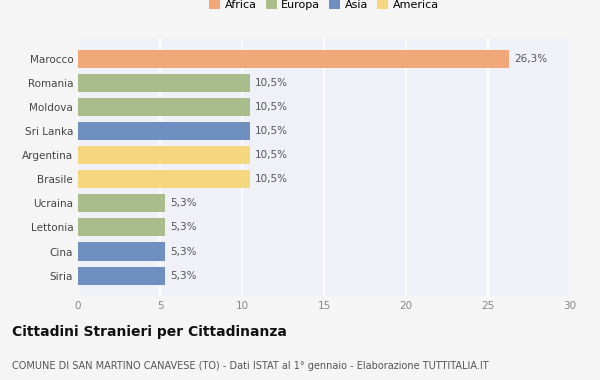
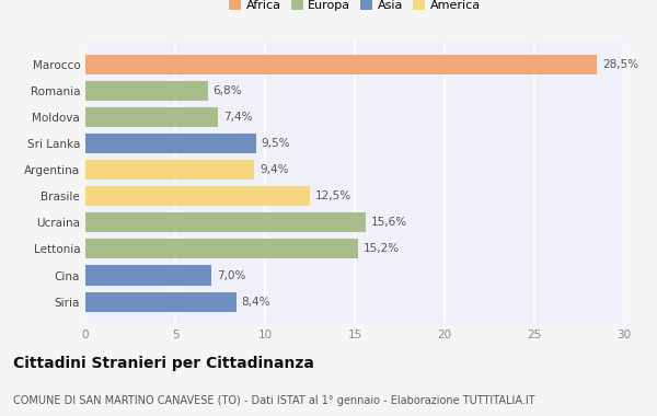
Marocco: 26,3% -> 28,5%
Romania: 10,5% -> 6,8%
Moldova: 10,5% -> 7,4%
Sri Lanka: 10,5% -> 9,5%
Argentina: 10,5% -> 9,4%
Brasile: 10,5% -> 12,5%
Ucraina: 5,3% -> 15,6%
Lettonia: 5,3% -> 15,2%
Cina: 5,3% -> 7,0%
Siria: 5,3% -> 8,4%
